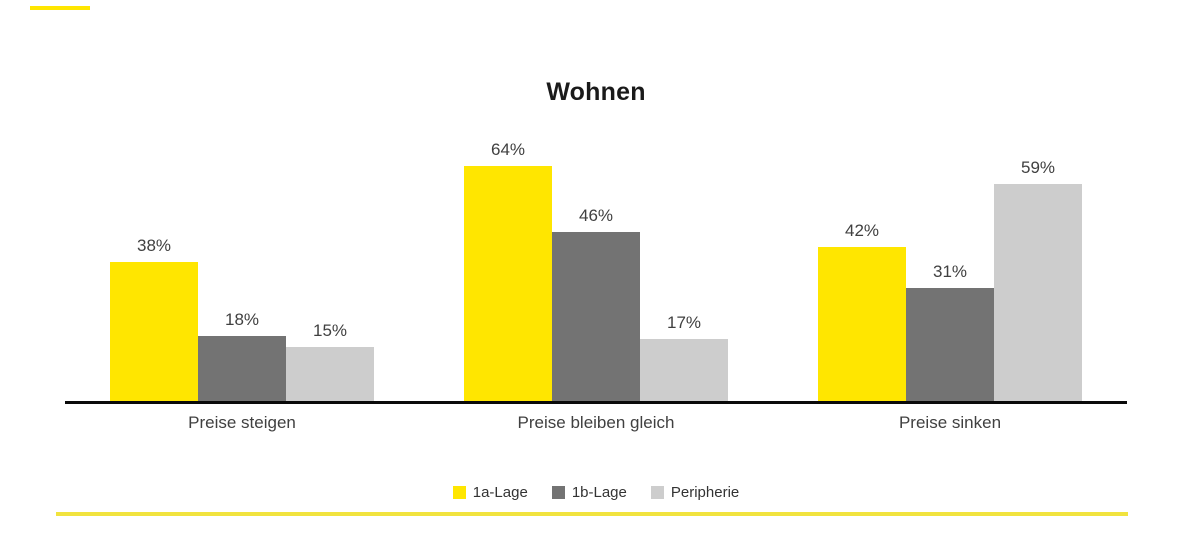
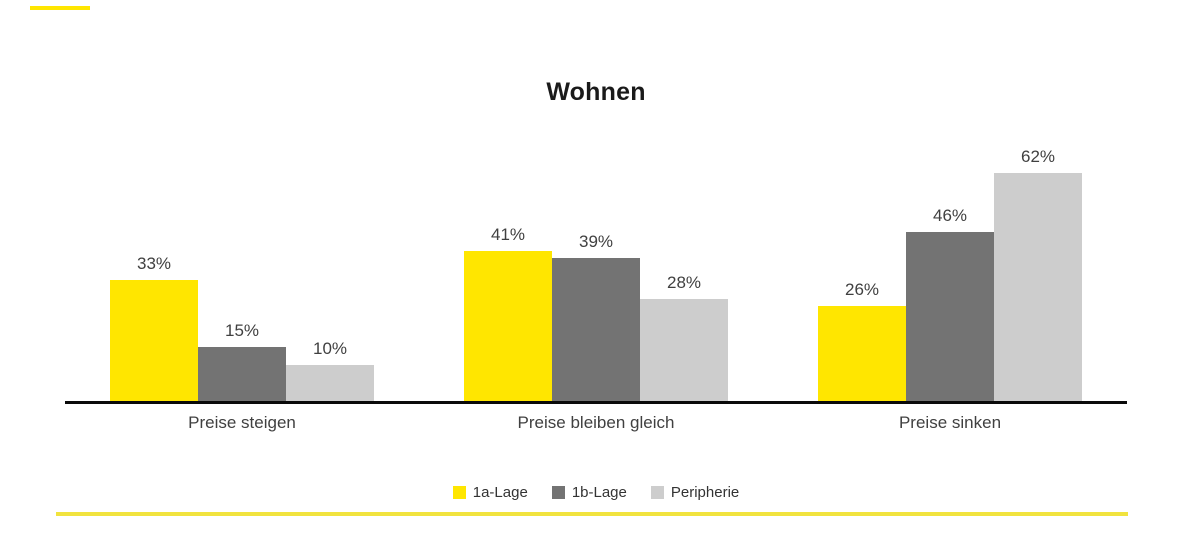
1a-Lage/Preise steigen: 38% -> 33%
1b-Lage/Preise steigen: 18% -> 15%
Peripherie/Preise steigen: 15% -> 10%
1a-Lage/Preise bleiben gleich: 64% -> 41%
1b-Lage/Preise bleiben gleich: 46% -> 39%
Peripherie/Preise bleiben gleich: 17% -> 28%
1a-Lage/Preise sinken: 42% -> 26%
1b-Lage/Preise sinken: 31% -> 46%
Peripherie/Preise sinken: 59% -> 62%
